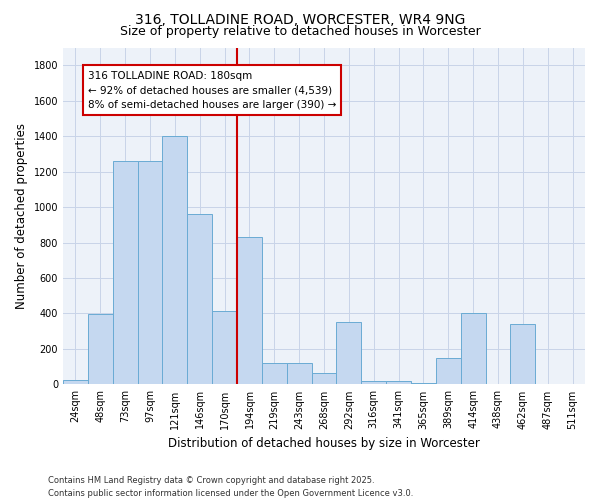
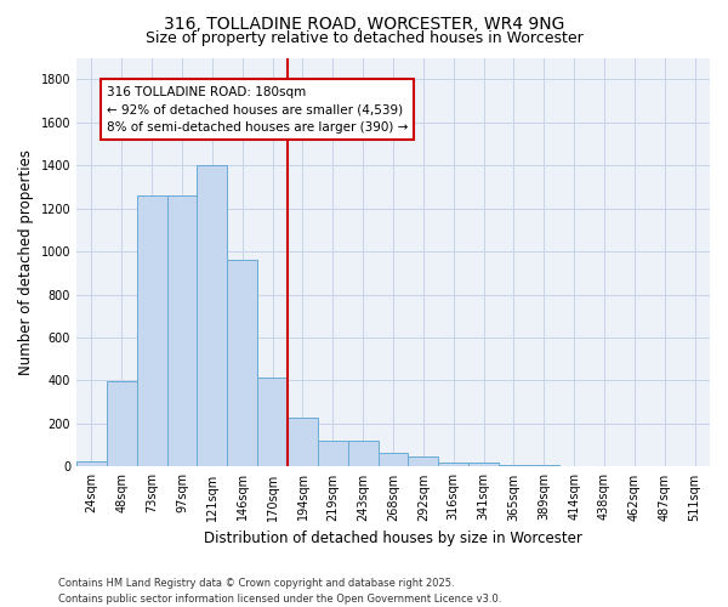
194sqm: 830 -> 230
292sqm: 350 -> 40
389sqm: 150 -> 10
414sqm: 400 -> 0
462sqm: 340 -> 0
